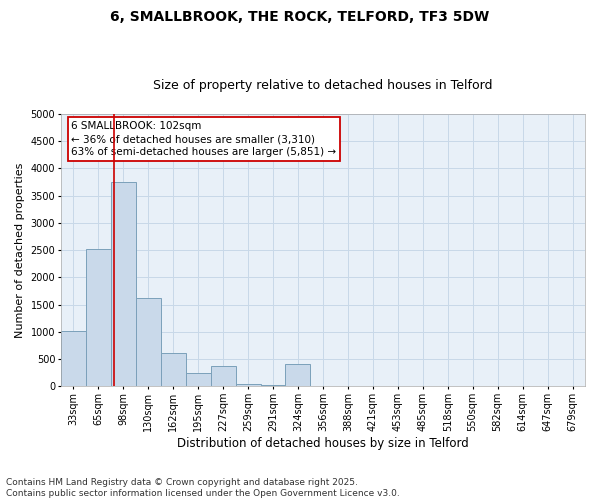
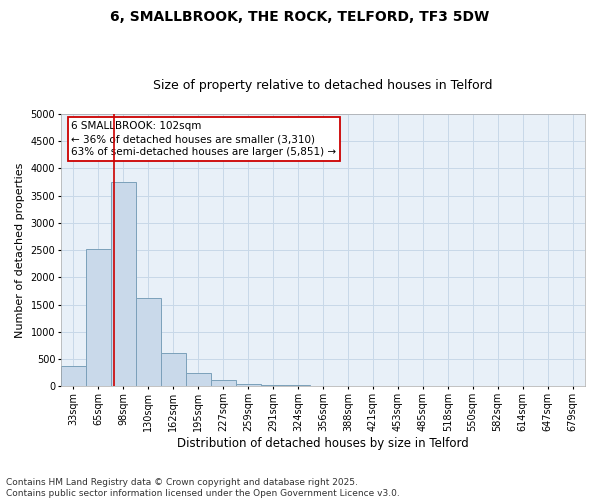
33sqm: 1020 -> 380
227sqm: 380 -> 110
324sqm: 420 -> 20
